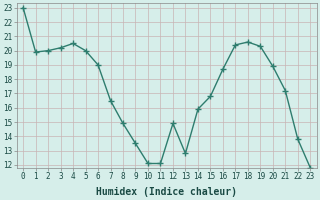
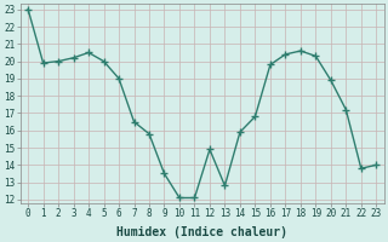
8: 14.9 -> 15.8
16: 18.7 -> 19.8
23: 11.8 -> 14.0
